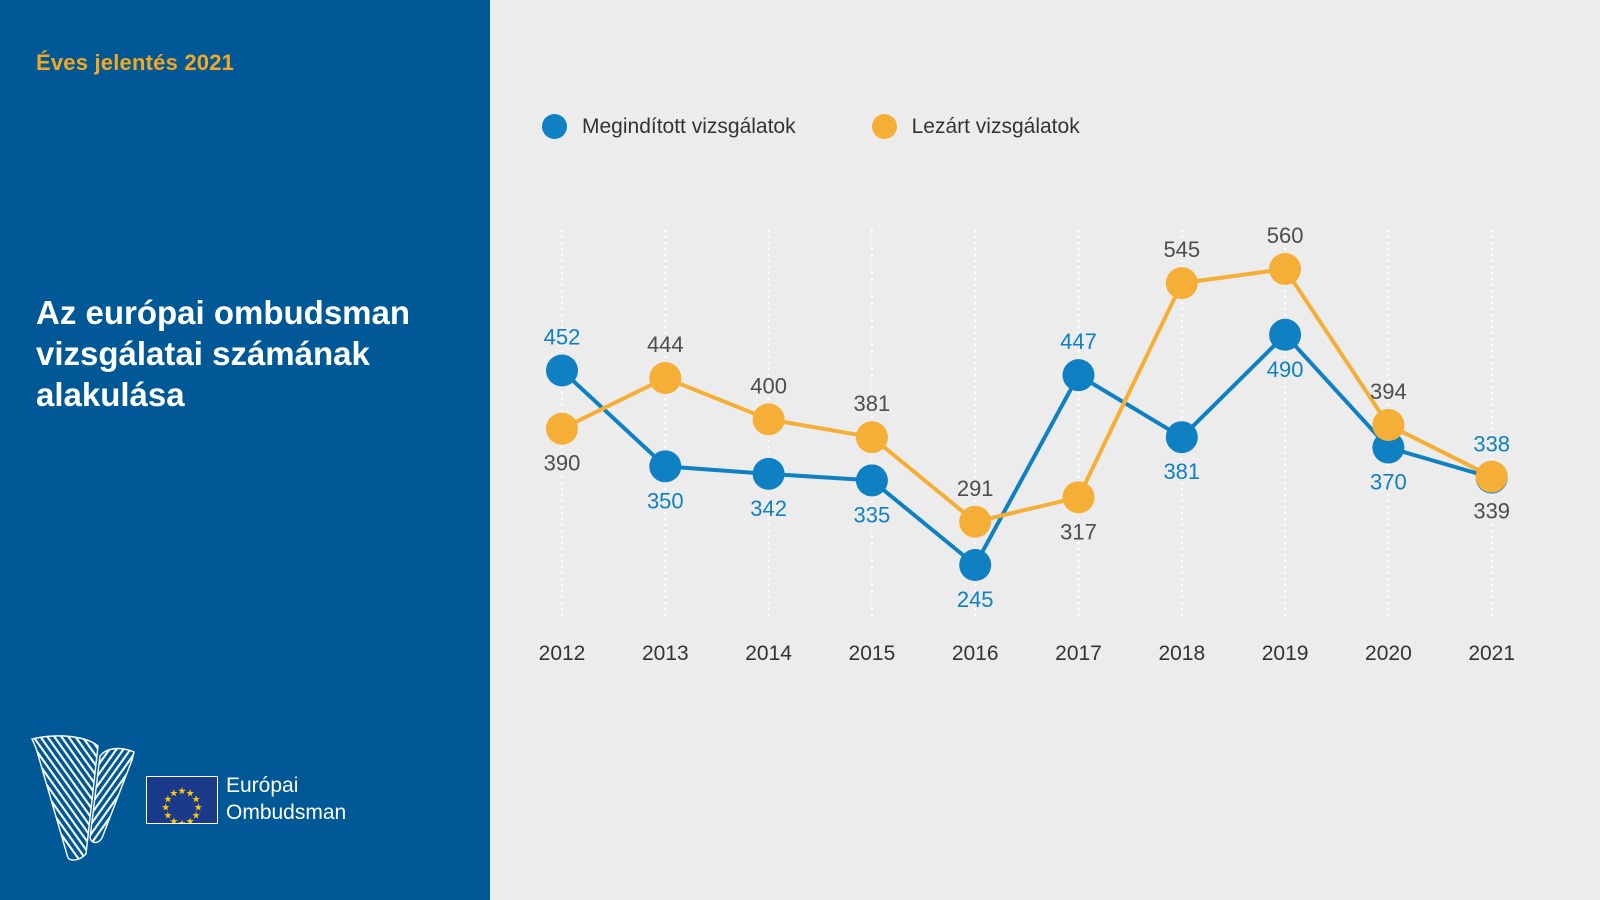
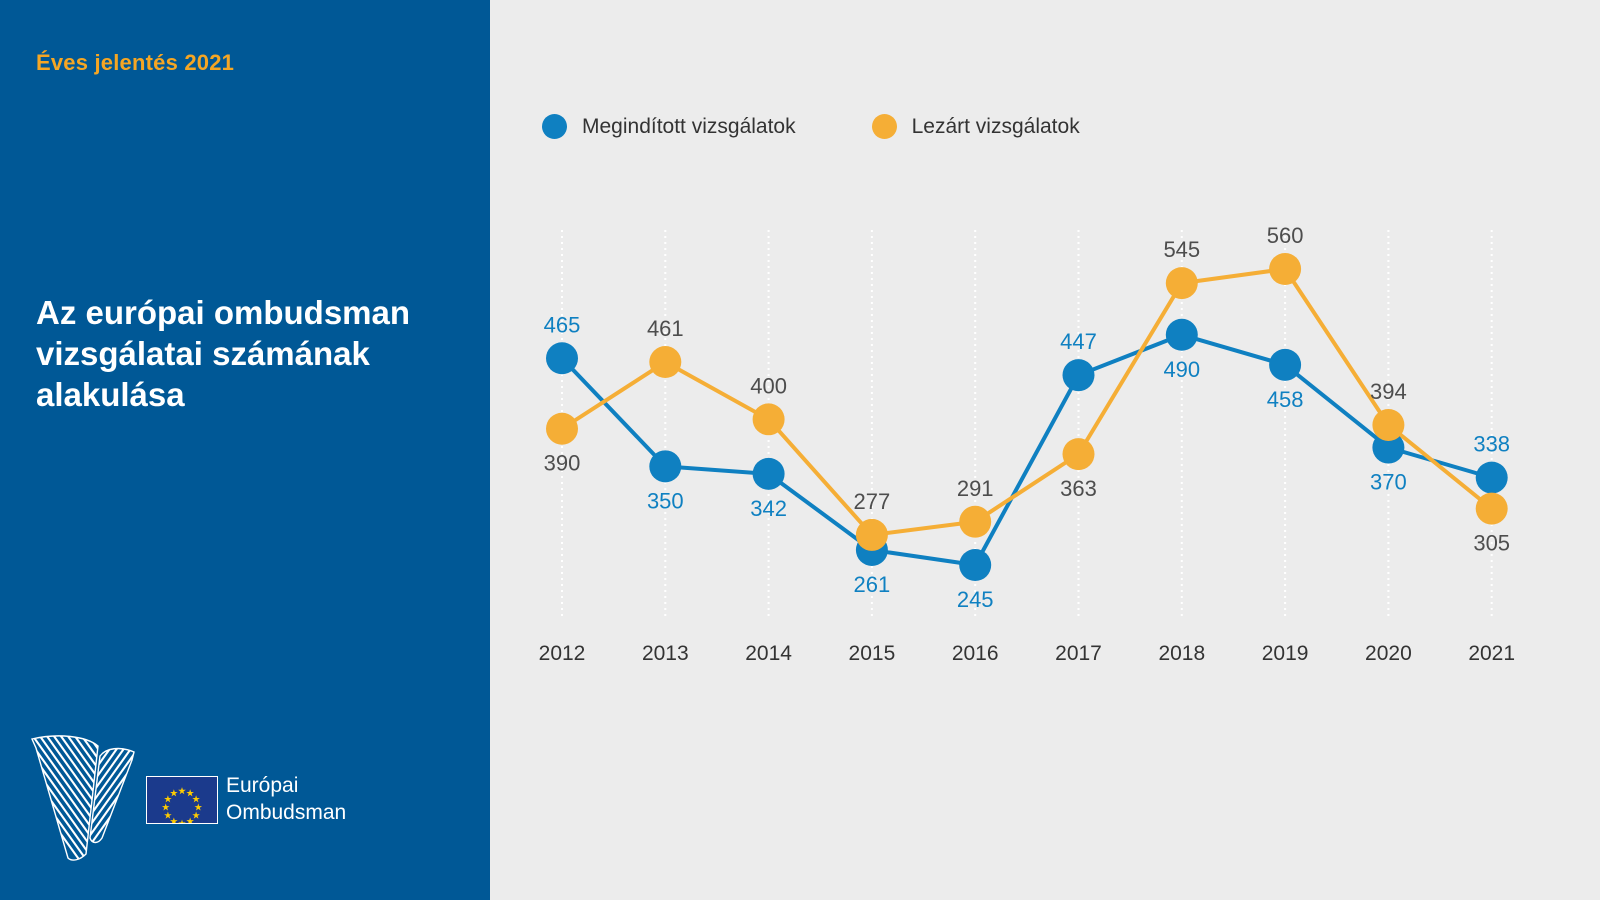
Megindított vizsgálatok/2012: 452 -> 465
Lezárt vizsgálatok/2013: 444 -> 461
Megindított vizsgálatok/2015: 335 -> 261
Lezárt vizsgálatok/2015: 381 -> 277
Lezárt vizsgálatok/2017: 317 -> 363
Megindított vizsgálatok/2018: 381 -> 490
Megindított vizsgálatok/2019: 490 -> 458
Lezárt vizsgálatok/2021: 339 -> 305
